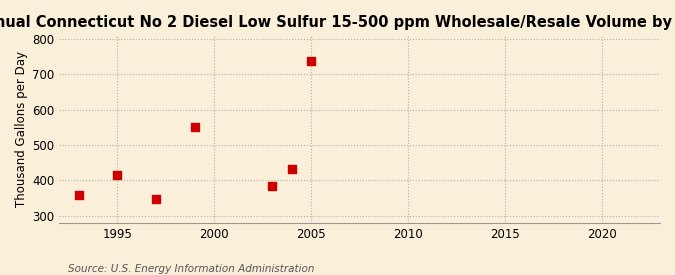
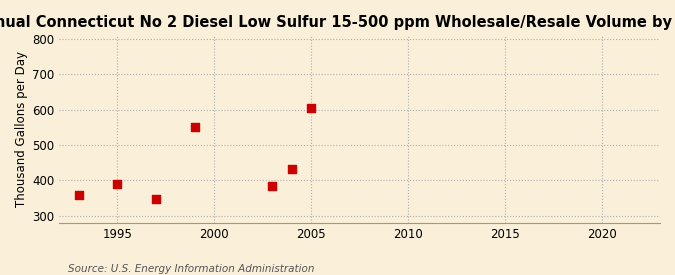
1995: 415 -> 390
2005: 737 -> 605
